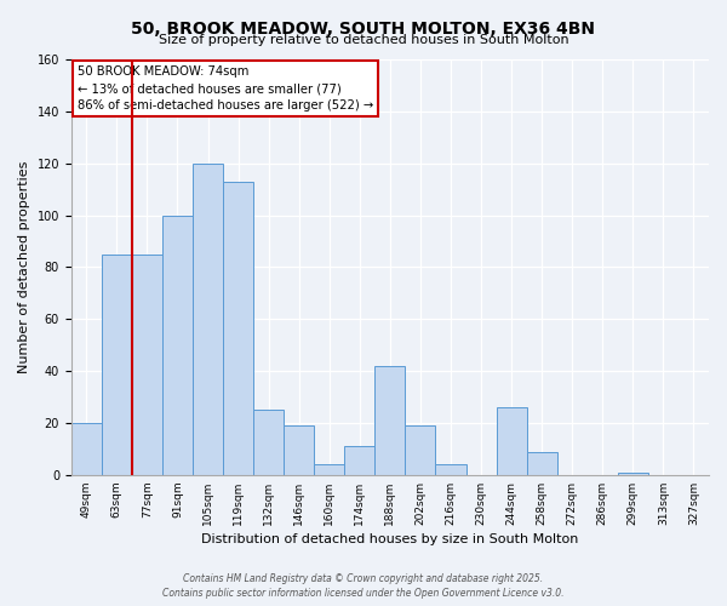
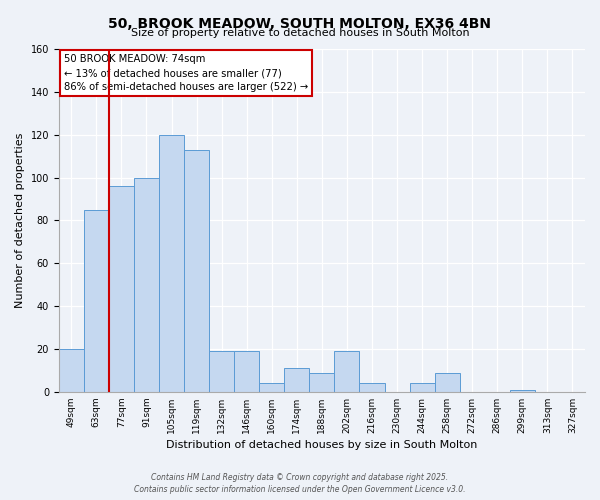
77sqm: 85 -> 96
132sqm: 25 -> 19
188sqm: 42 -> 9
244sqm: 26 -> 4
